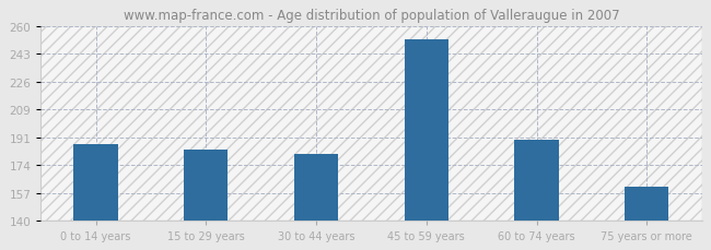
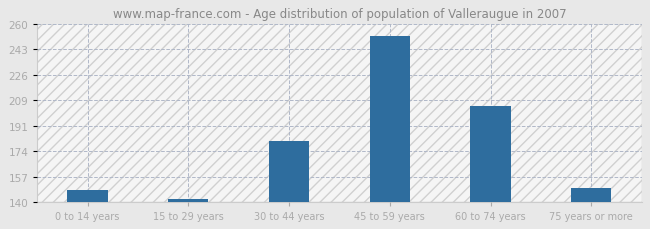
0 to 14 years: 187 -> 148
15 to 29 years: 184 -> 142
60 to 74 years: 190 -> 205
75 years or more: 161 -> 149
